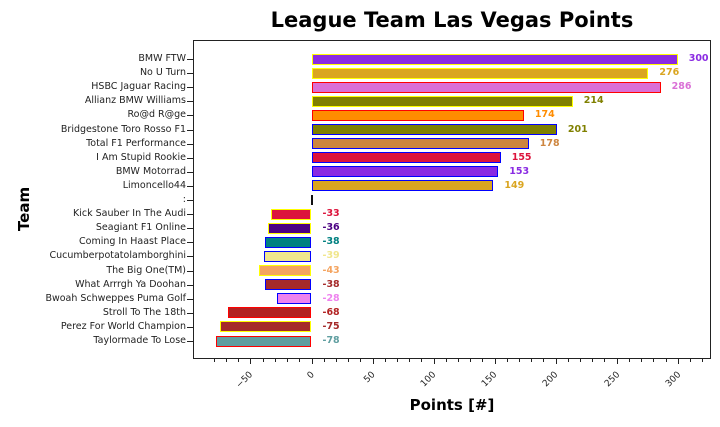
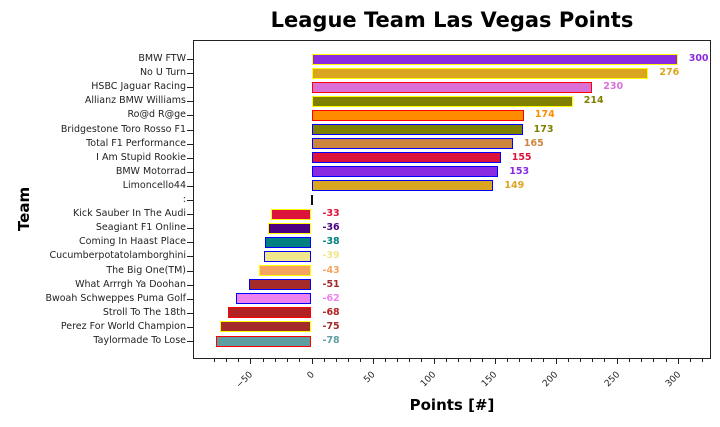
HSBC Jaguar Racing: 286 -> 230
Bridgestone Toro Rosso F1: 201 -> 173
Total F1 Performance: 178 -> 165
What Arrrgh Ya Doohan: -38 -> -51
Bwoah Schweppes Puma Golf: -28 -> -62
